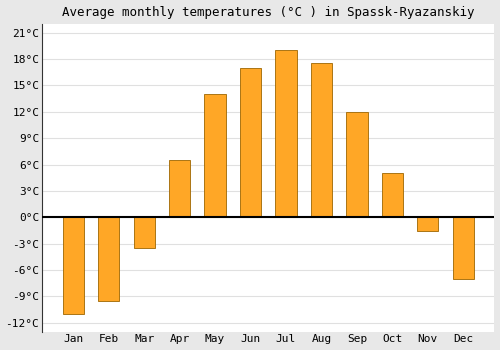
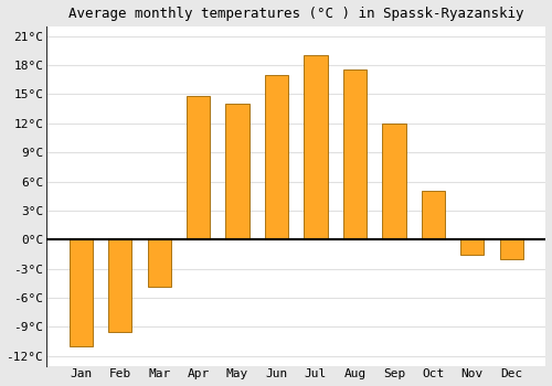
Mar: -3.5°C -> -4.8°C
Apr: 6.5°C -> 14.8°C
Dec: -7.0°C -> -2.0°C
